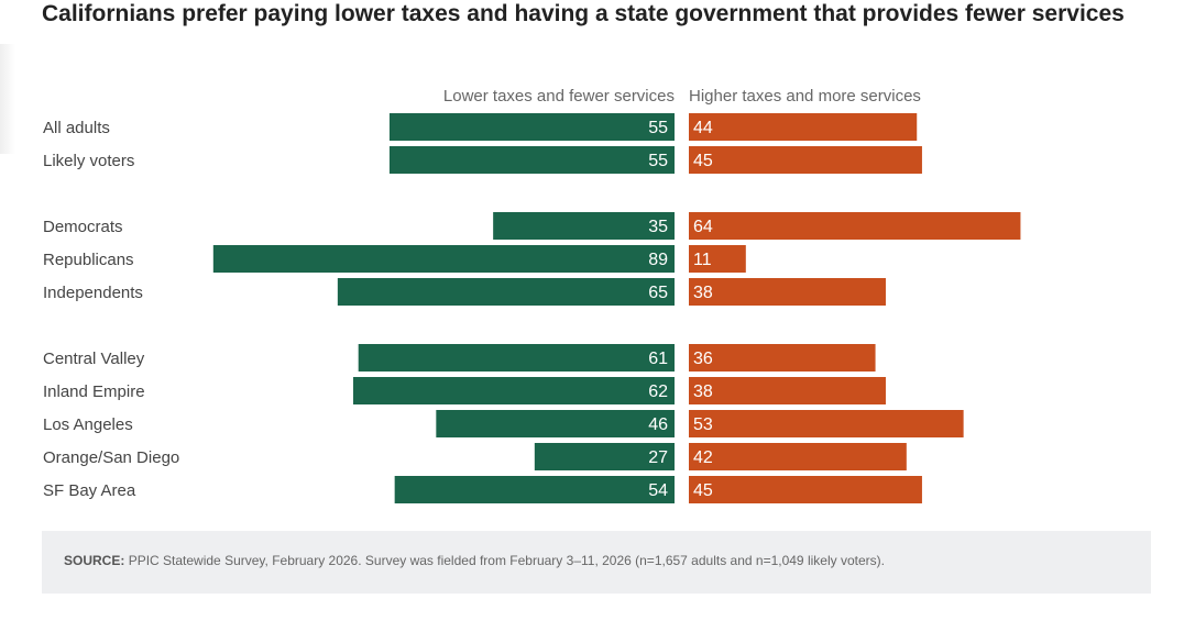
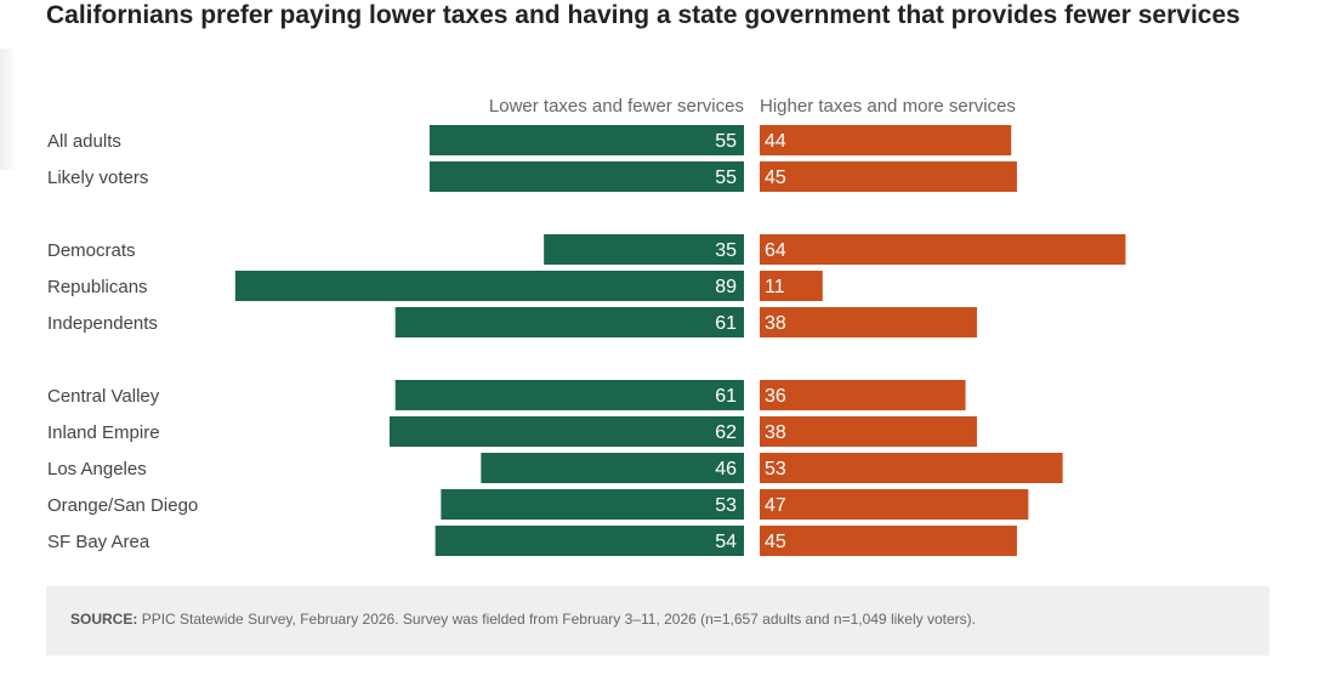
Lower taxes and fewer services/Independents: 65 -> 61
Lower taxes and fewer services/Orange/San Diego: 27 -> 53
Higher taxes and more services/Orange/San Diego: 42 -> 47
